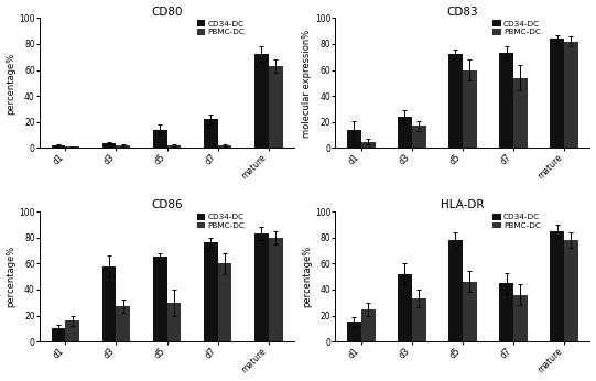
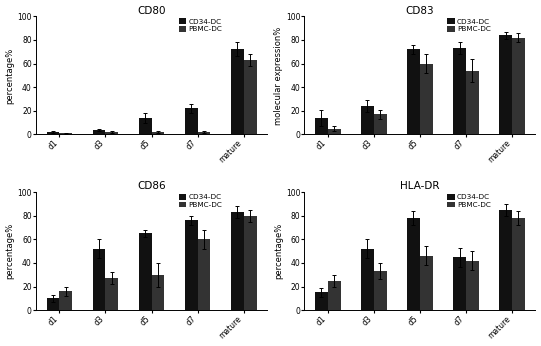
CD86/CD34-DC/d3: 58 -> 52
HLA-DR/PBMC-DC/d7: 36 -> 42
